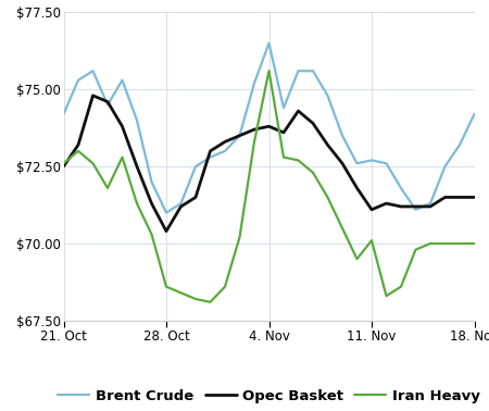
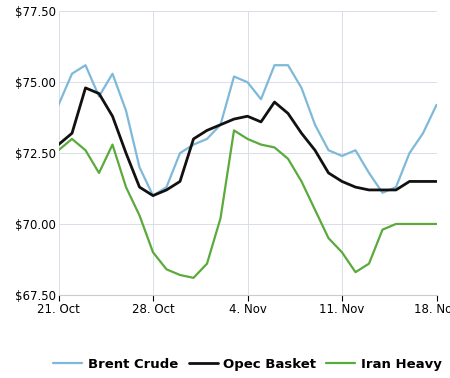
Opec Basket/21. Oct: $72.5 -> $72.8
Opec Basket/28. Oct: $70.4 -> $71.0
Iran Heavy/28. Oct: $68.6 -> $69.0
Brent Crude/4. Nov: $76.5 -> $75.0
Iran Heavy/4. Nov: $75.6 -> $73.0
Brent Crude/11. Nov: $72.7 -> $72.4
Opec Basket/11. Nov: $71.1 -> $71.5
Iran Heavy/11. Nov: $70.1 -> $69.0
